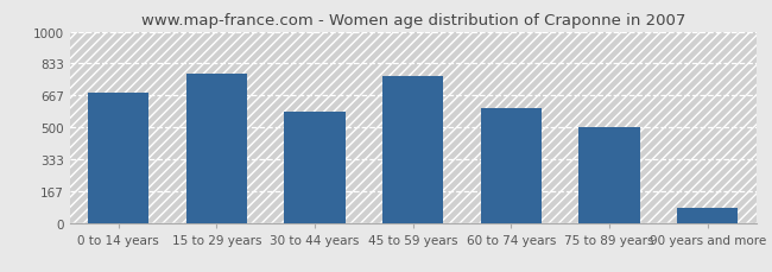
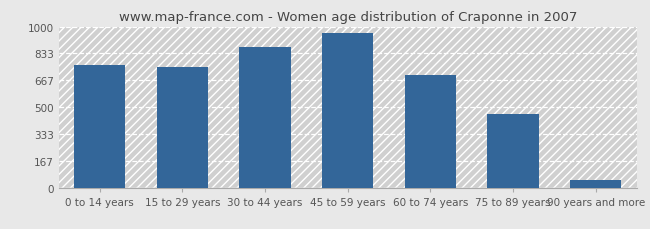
0 to 14 years: 680 -> 760
15 to 29 years: 780 -> 750
30 to 44 years: 580 -> 870
45 to 59 years: 770 -> 960
60 to 74 years: 600 -> 700
75 to 89 years: 500 -> 460
90 years and more: 80 -> 40
